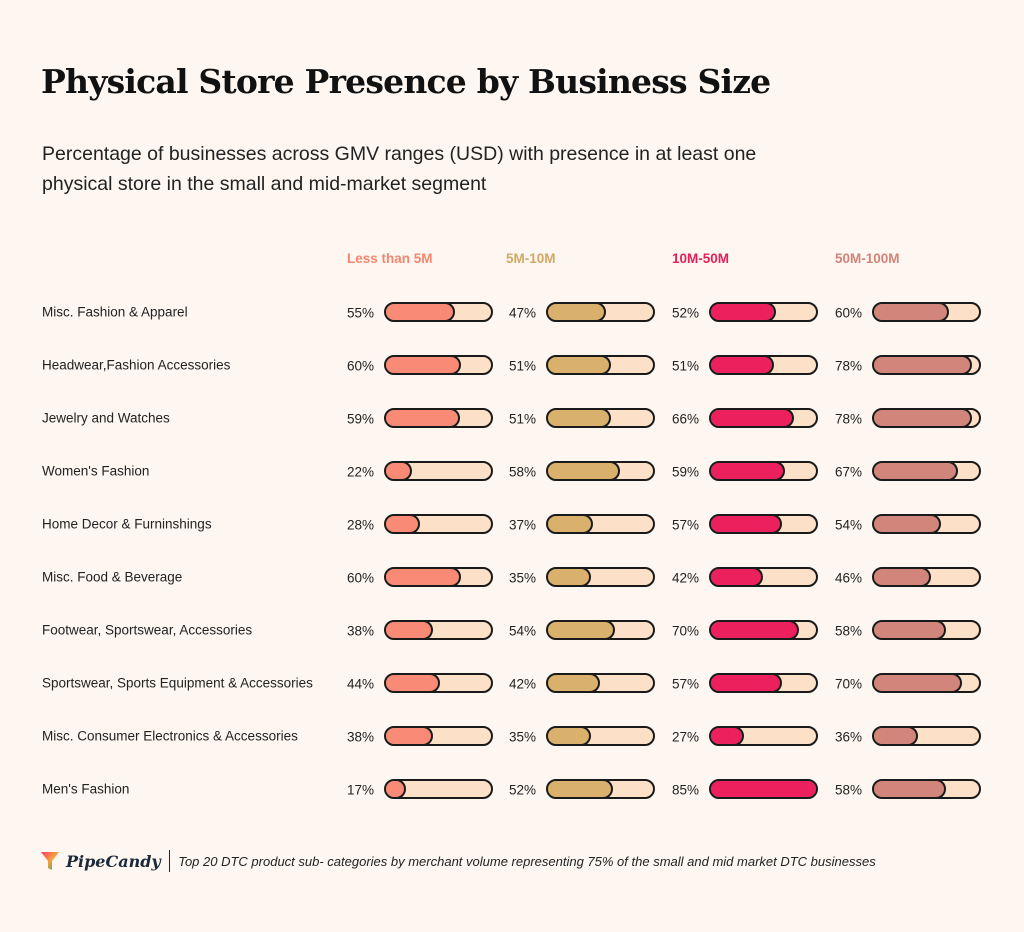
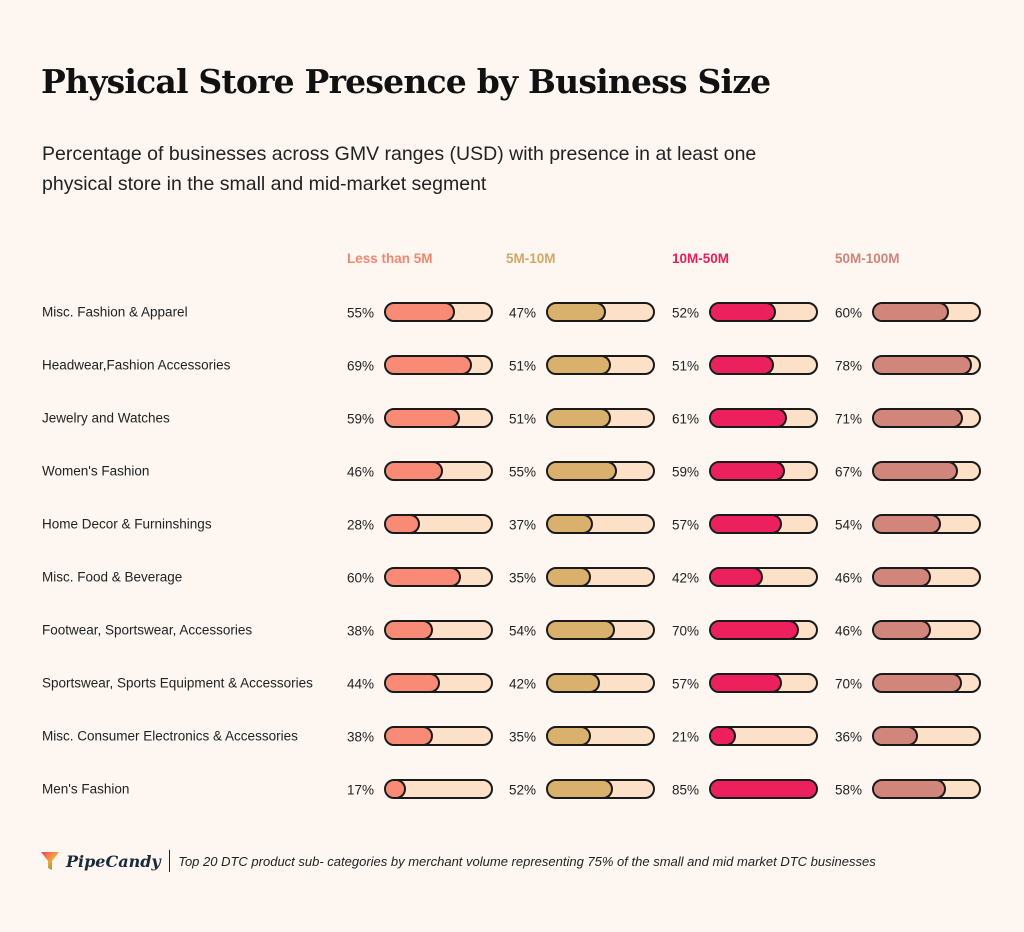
Less than 5M/Headwear,Fashion Accessories: 60% -> 69%
10M-50M/Jewelry and Watches: 66% -> 61%
50M-100M/Jewelry and Watches: 78% -> 71%
Less than 5M/Women's Fashion: 22% -> 46%
5M-10M/Women's Fashion: 58% -> 55%
50M-100M/Footwear, Sportswear, Accessories: 58% -> 46%
10M-50M/Misc. Consumer Electronics & Accessories: 27% -> 21%
